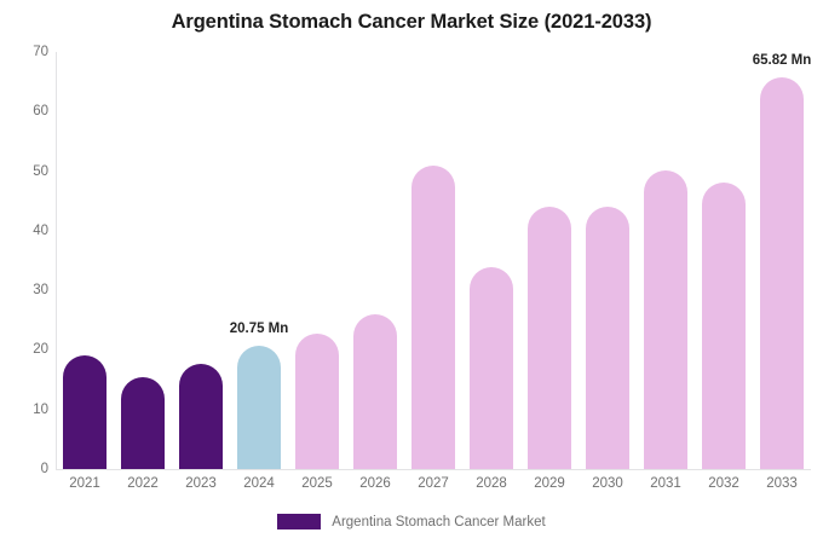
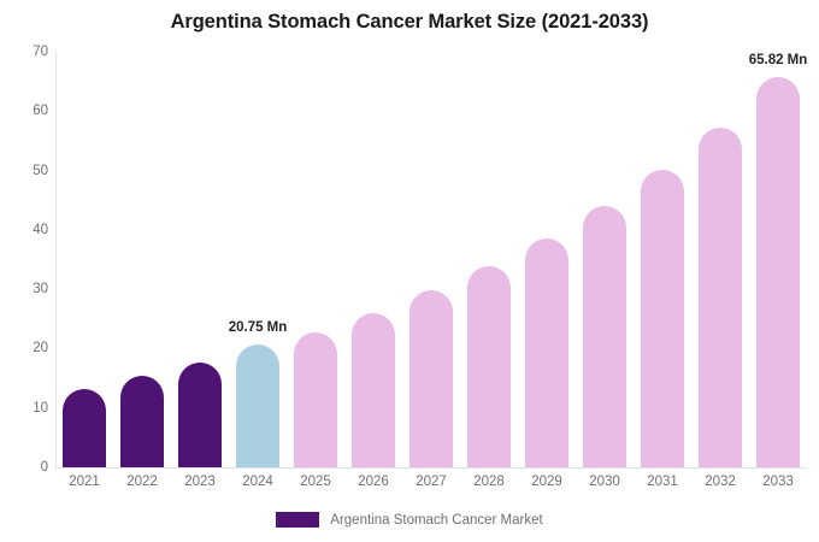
2021: 19 -> 13
2027: 51 -> 30
2029: 44 -> 38
2032: 48 -> 57
